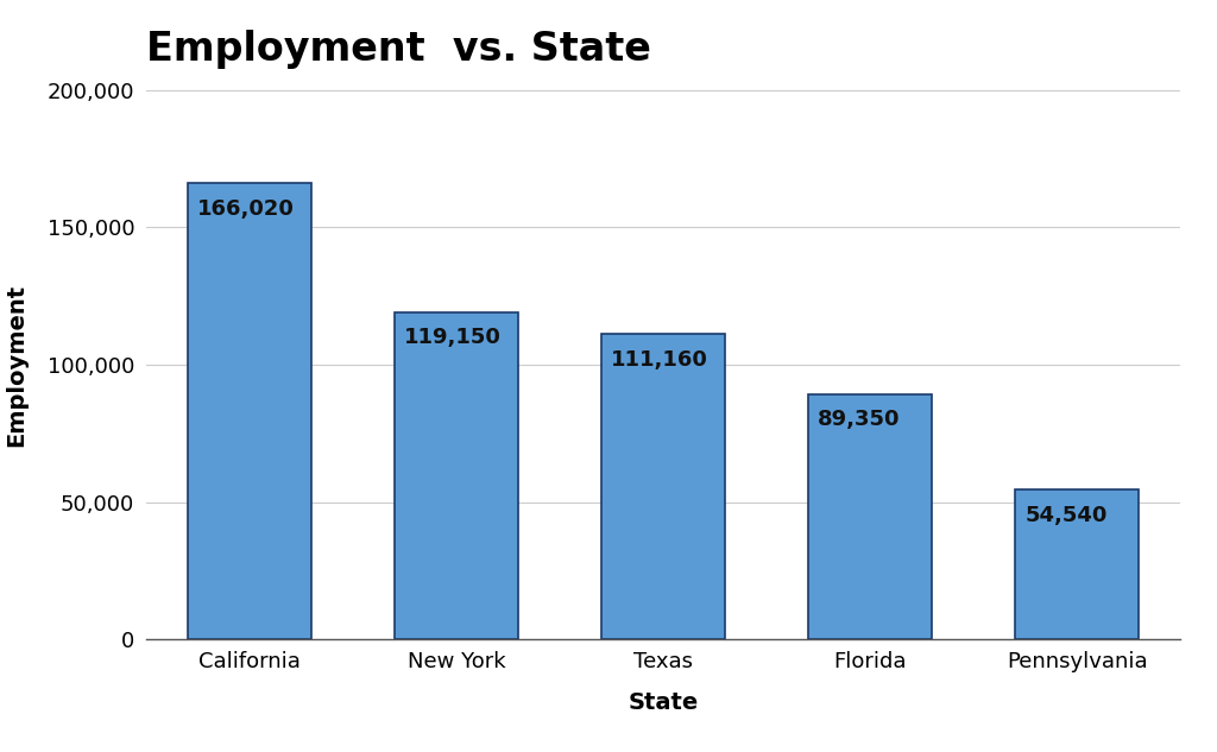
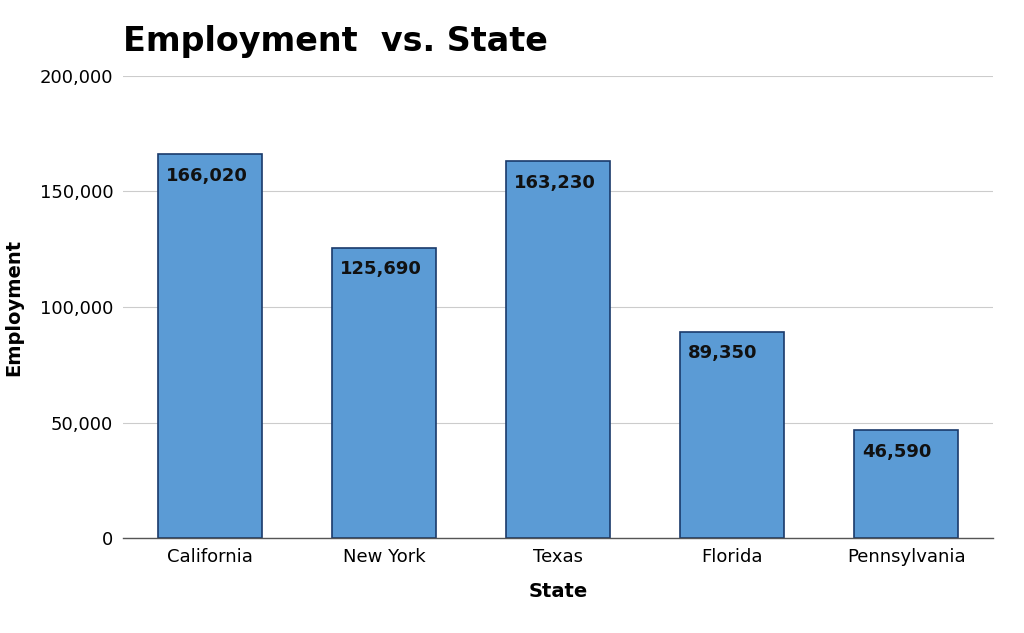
New York: 119,150 -> 125,690
Texas: 111,160 -> 163,230
Pennsylvania: 54,540 -> 46,590
